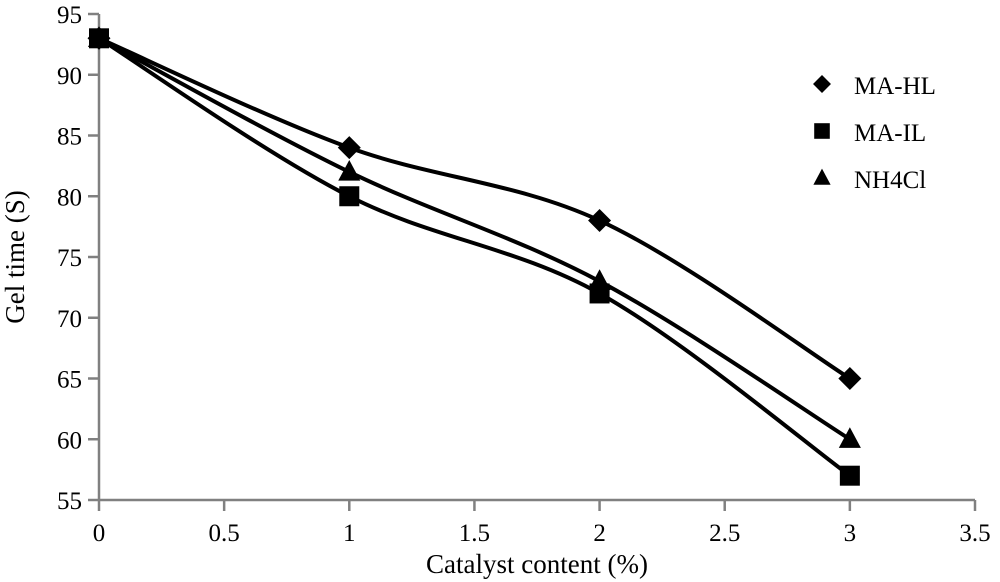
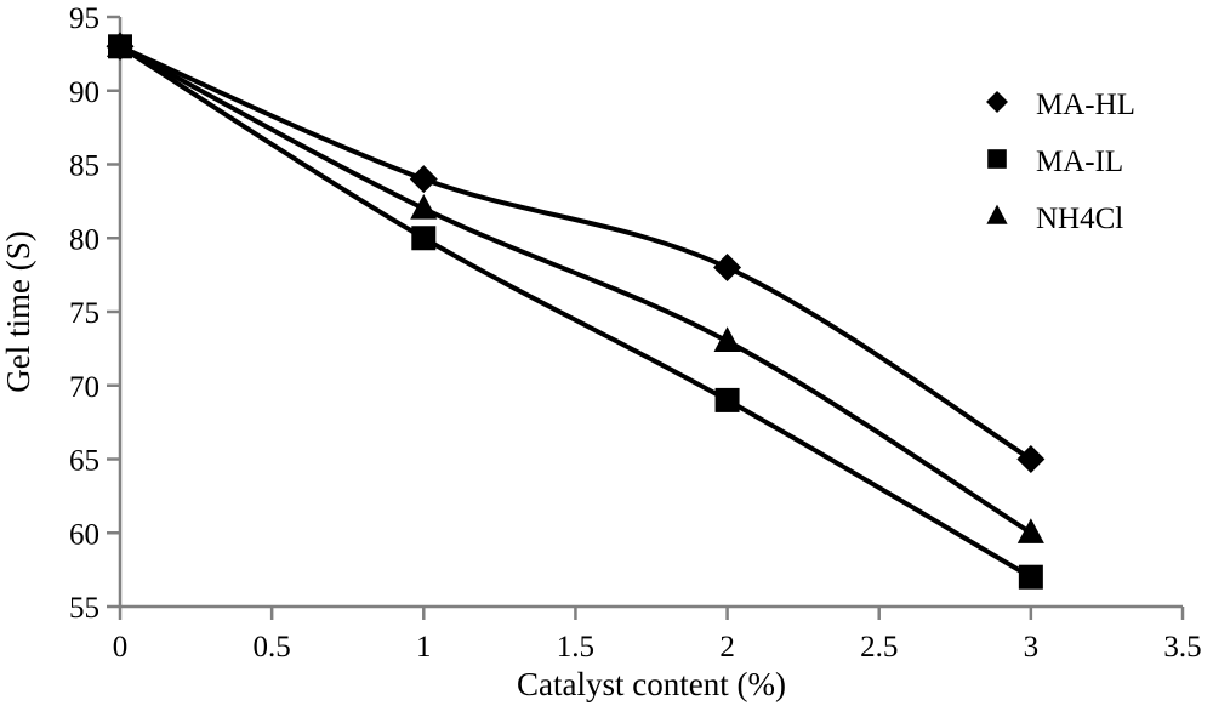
MA-IL/2: 72 -> 69
